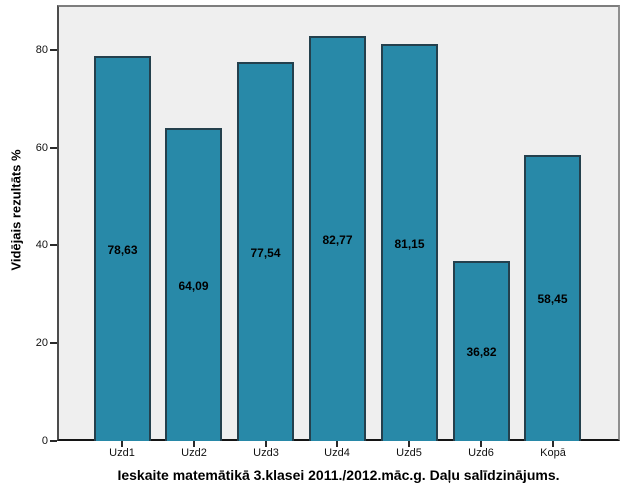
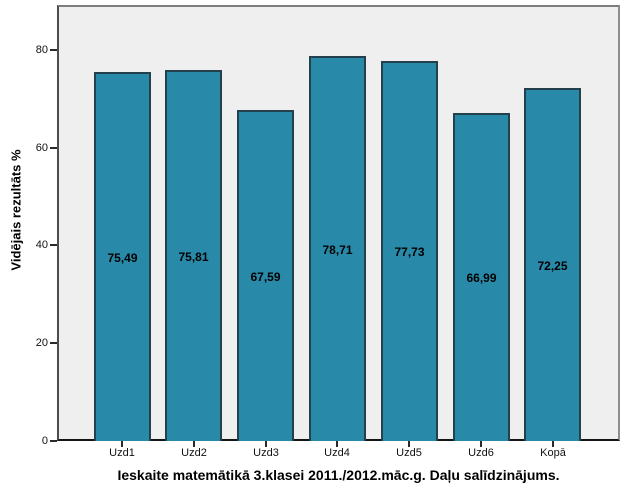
Uzd1: 78,63 -> 75,49
Uzd2: 64,09 -> 75,81
Uzd3: 77,54 -> 67,59
Uzd4: 82,77 -> 78,71
Uzd5: 81,15 -> 77,73
Uzd6: 36,82 -> 66,99
Kopā: 58,45 -> 72,25
